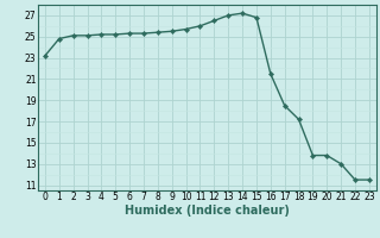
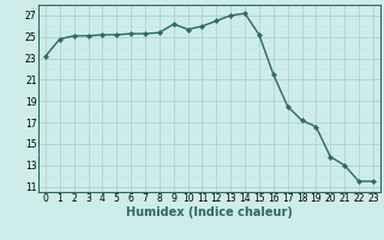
9: 25.5 -> 26.2
15: 26.8 -> 25.2
19: 13.8 -> 16.6
